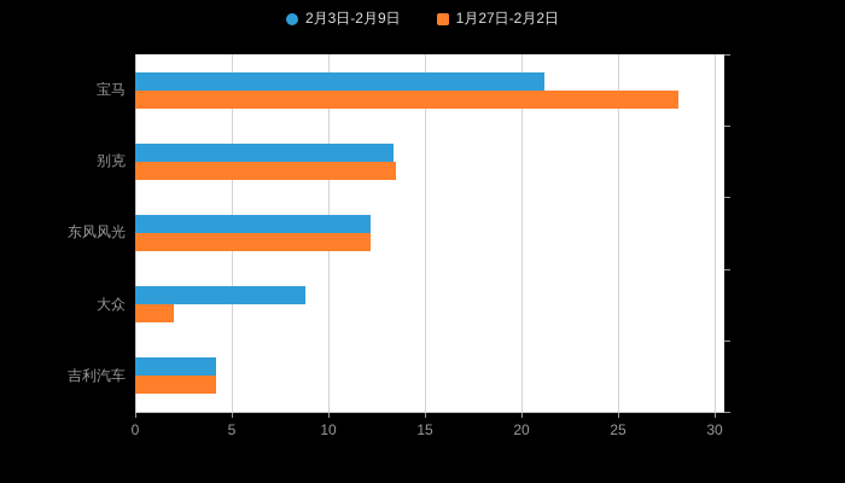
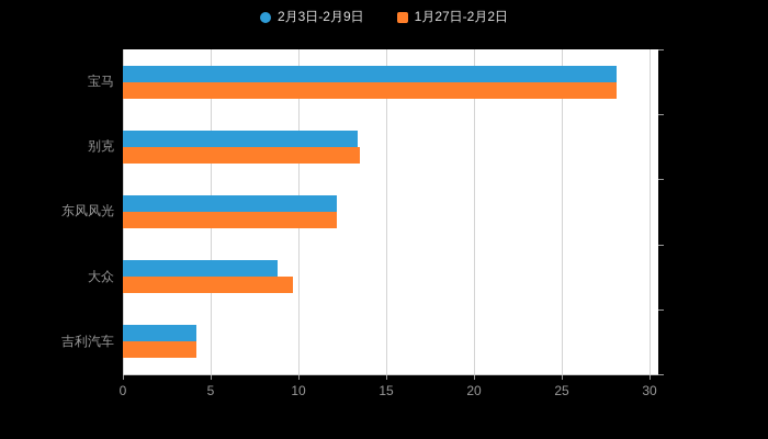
2月3日-2月9日/宝马: 21.2 -> 28.1
1月27日-2月2日/大众: 2.0 -> 9.7
